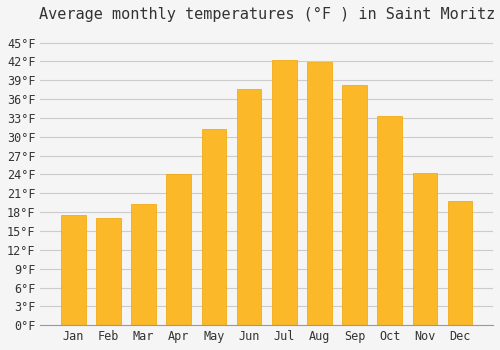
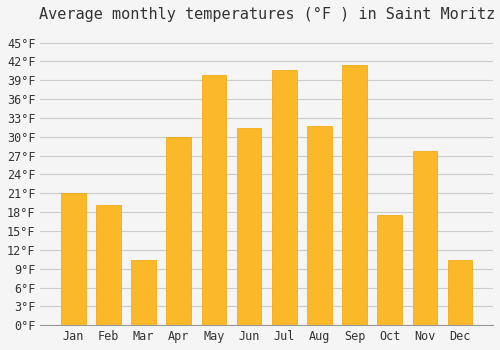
Jan: 17.5°F -> 21.0°F
Feb: 17.1°F -> 19.2°F
Mar: 19.3°F -> 10.4°F
Apr: 24.1°F -> 30.0°F
May: 31.3°F -> 39.8°F
Jun: 37.6°F -> 31.4°F
Jul: 42.3°F -> 40.6°F
Aug: 41.9°F -> 31.8°F
Sep: 38.3°F -> 41.4°F
Oct: 33.3°F -> 17.6°F
Nov: 24.3°F -> 27.8°F
Dec: 19.8°F -> 10.4°F
